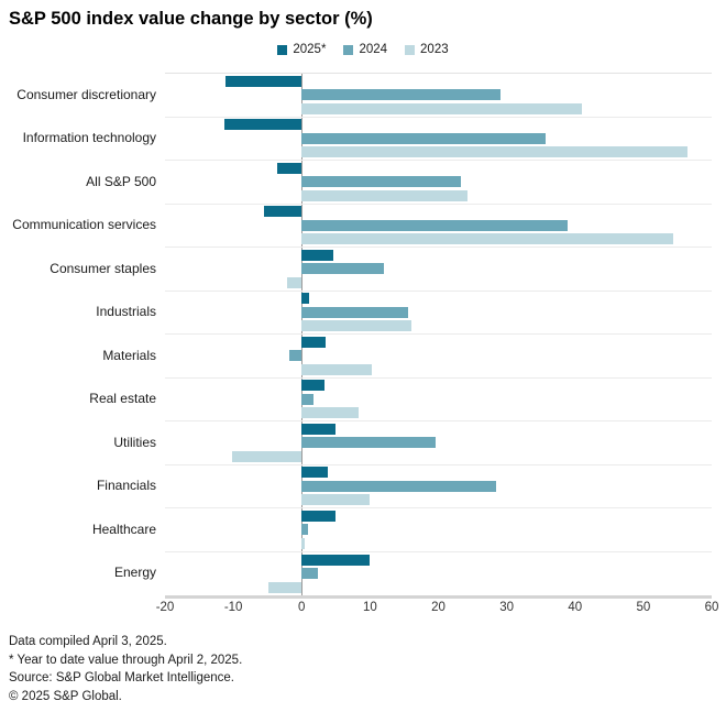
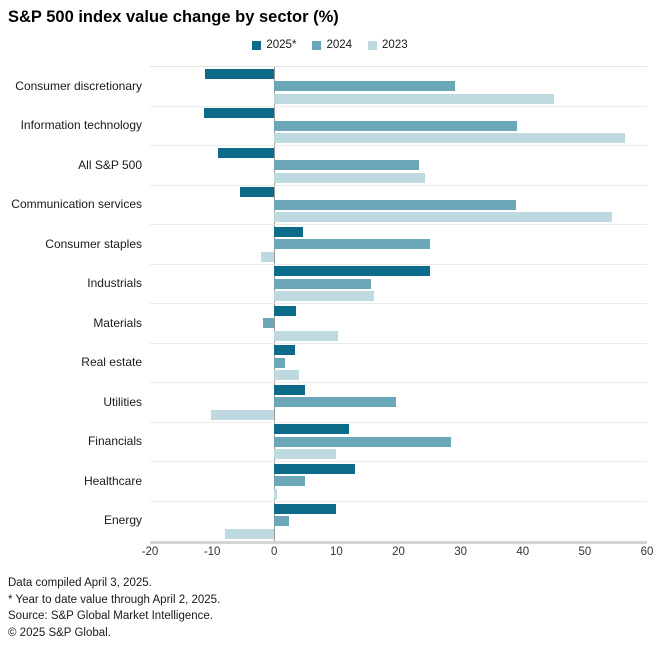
2023/Consumer discretionary: 41 -> 45
2024/Information technology: 36 -> 39
2025*/All S&P 500: -4 -> -9
2024/Consumer staples: 12 -> 25
2025*/Industrials: 1 -> 25
2023/Real estate: 8 -> 4
2025*/Financials: 4 -> 12
2025*/Healthcare: 5 -> 13
2024/Healthcare: 1 -> 5
2023/Energy: -5 -> -8
